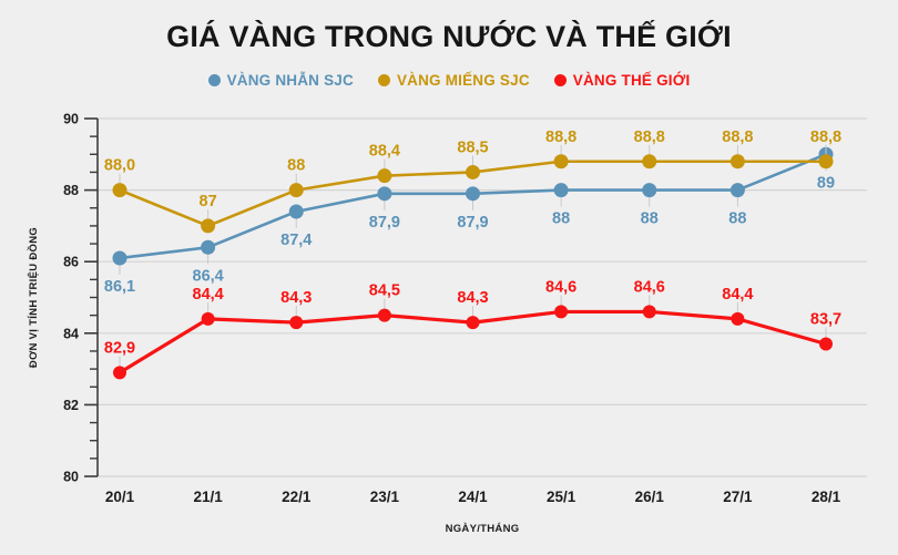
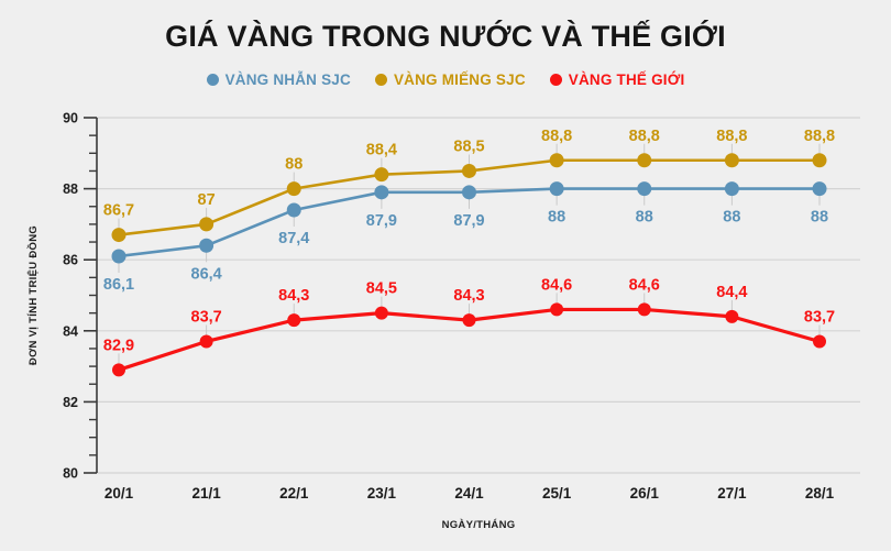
VÀNG MIẾNG SJC/20/1: 88,0 -> 86,7
VÀNG THẾ GIỚI/21/1: 84,4 -> 83,7
VÀNG NHẪN SJC/28/1: 89 -> 88
